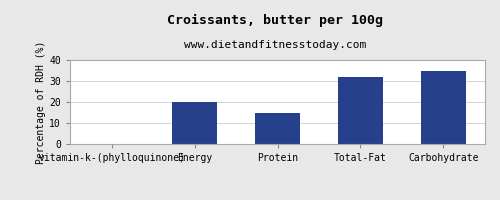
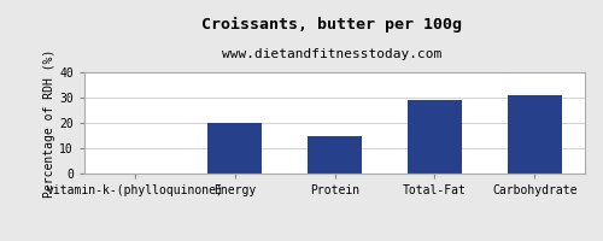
Total-Fat: 32 -> 29
Carbohydrate: 35 -> 31
